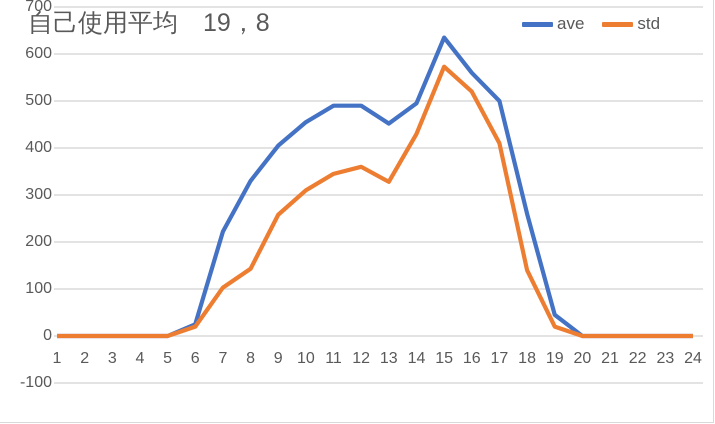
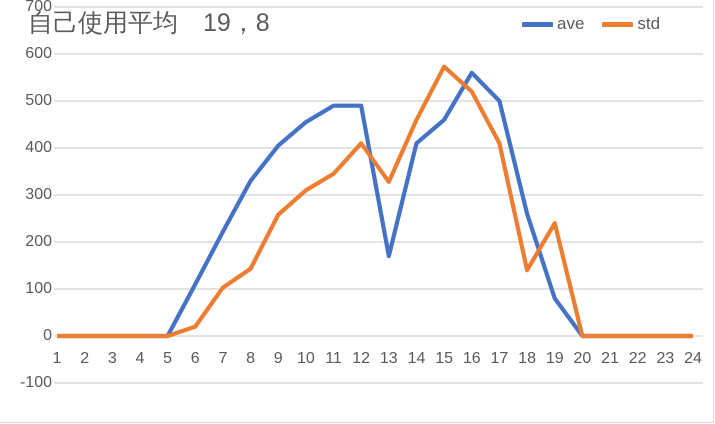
ave/6: 20 -> 110
std/12: 360 -> 410
ave/13: 450 -> 170
ave/14: 500 -> 410
std/14: 430 -> 460
ave/15: 640 -> 460
ave/19: 40 -> 80
std/19: 20 -> 240
